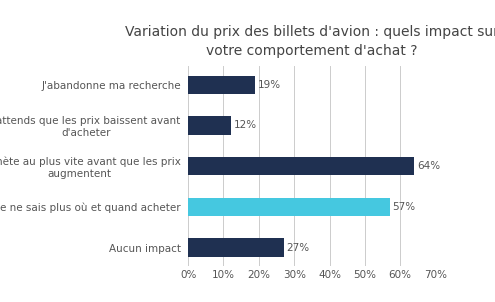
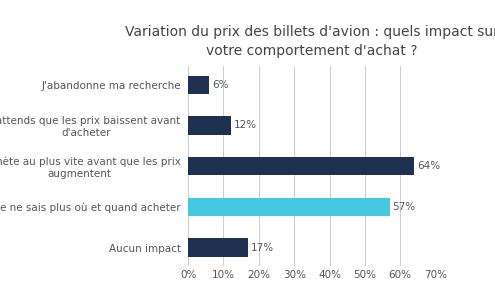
J'abandonne ma recherche: 19% -> 6%
Aucun impact: 27% -> 17%
